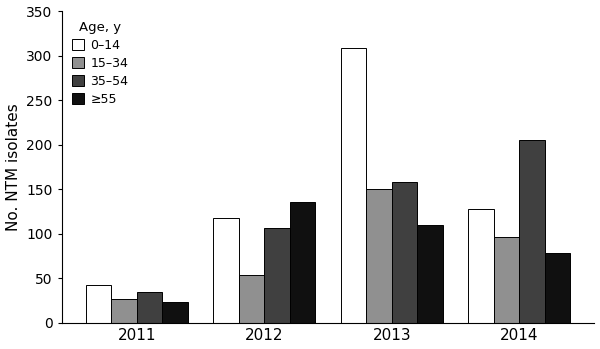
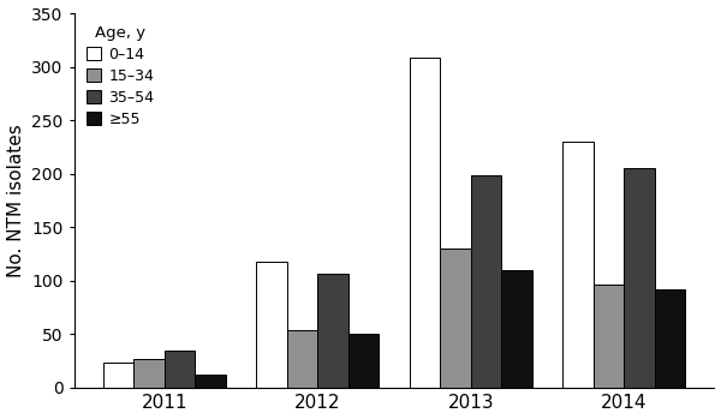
0–14/2011: 42 -> 23
≥55/2011: 24 -> 12
≥55/2012: 136 -> 50
15–34/2013: 150 -> 130
35–54/2013: 158 -> 198
0–14/2014: 128 -> 230
≥55/2014: 78 -> 92
